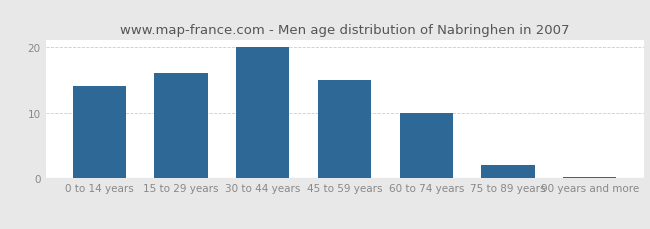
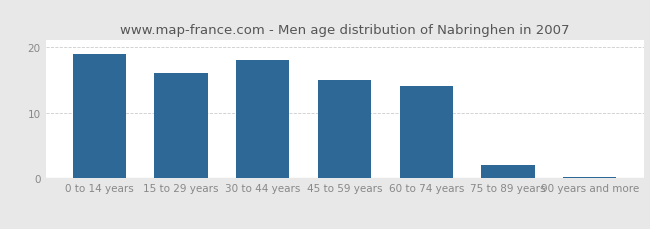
0 to 14 years: 14.0 -> 19.0
30 to 44 years: 20.0 -> 18.0
60 to 74 years: 10.0 -> 14.0
